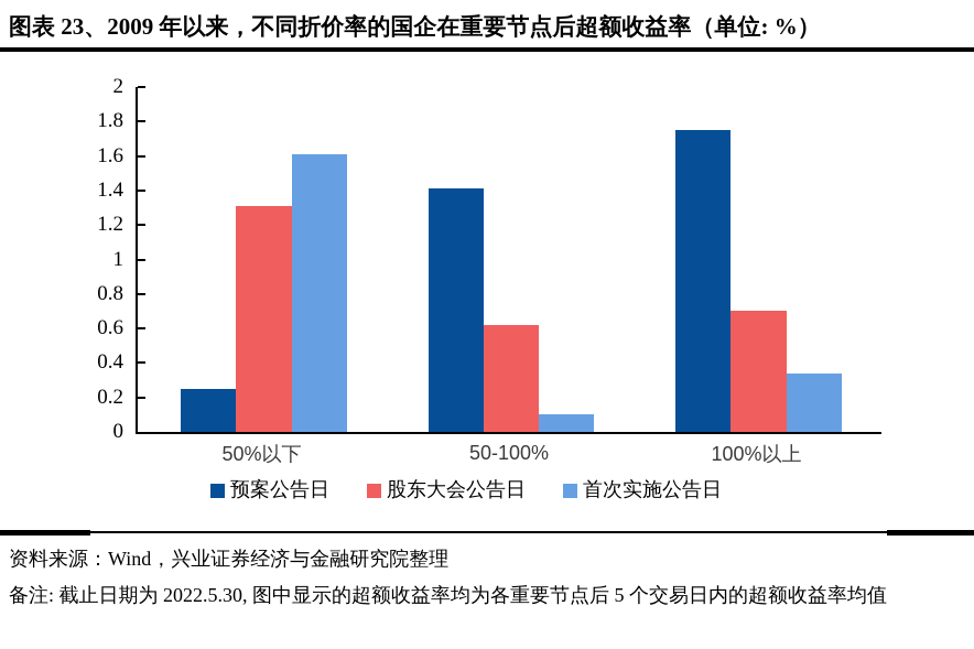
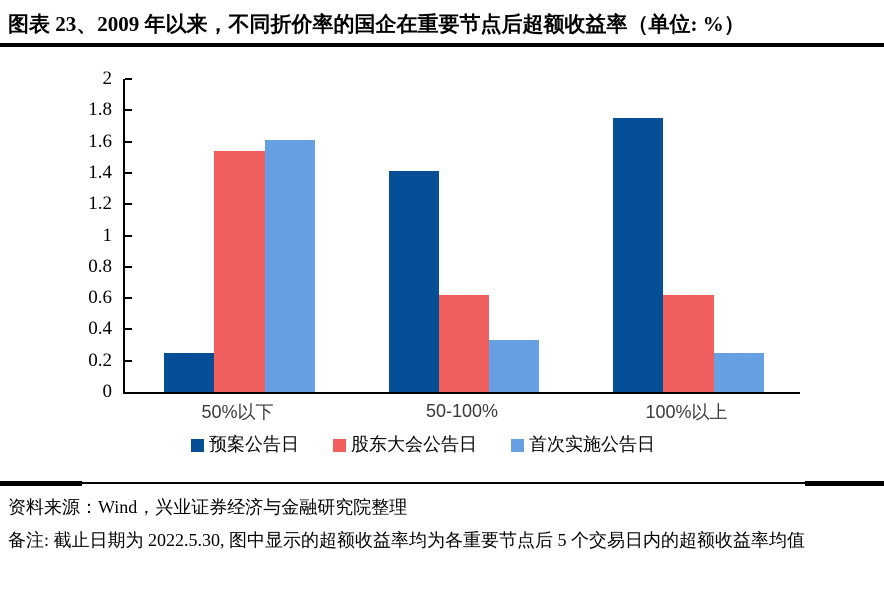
股东大会公告日/50%以下: 1.31 -> 1.54
首次实施公告日/50-100%: 0.10 -> 0.33
股东大会公告日/100%以上: 0.70 -> 0.62
首次实施公告日/100%以上: 0.34 -> 0.25
